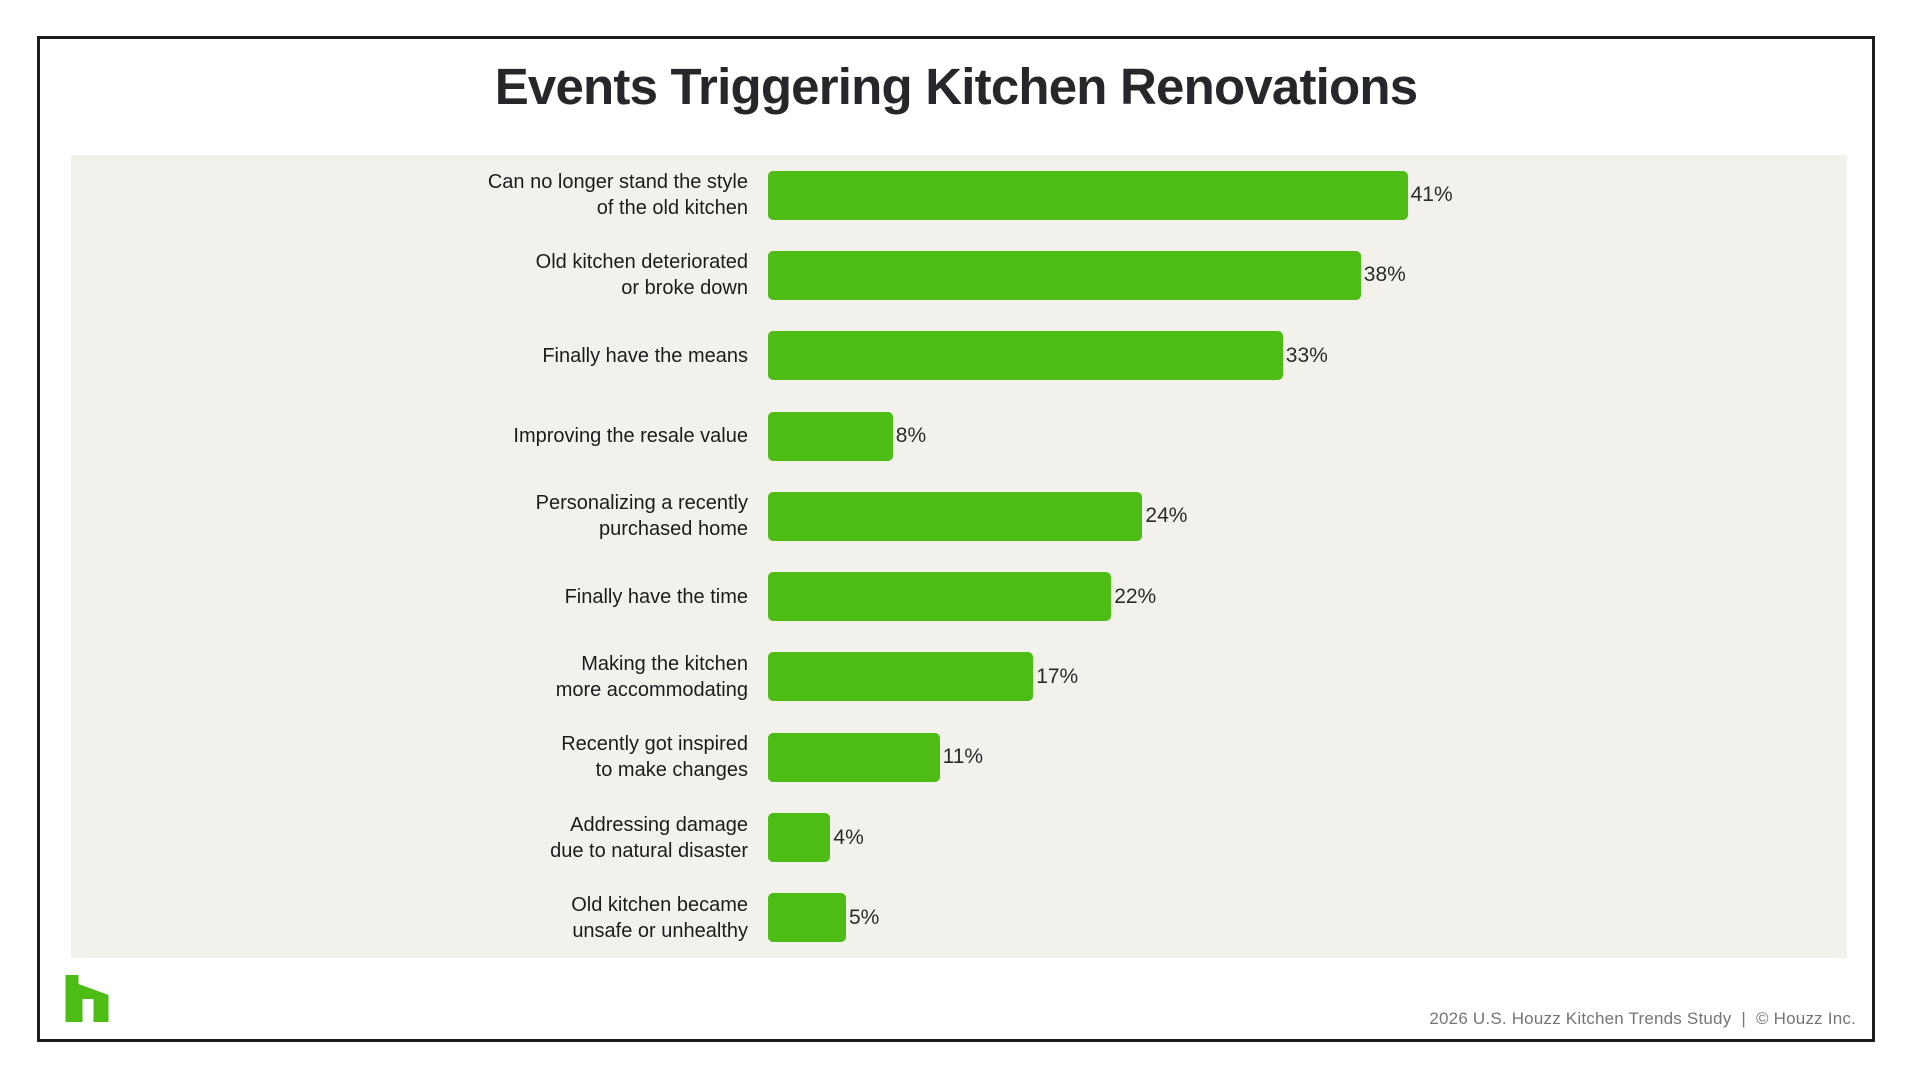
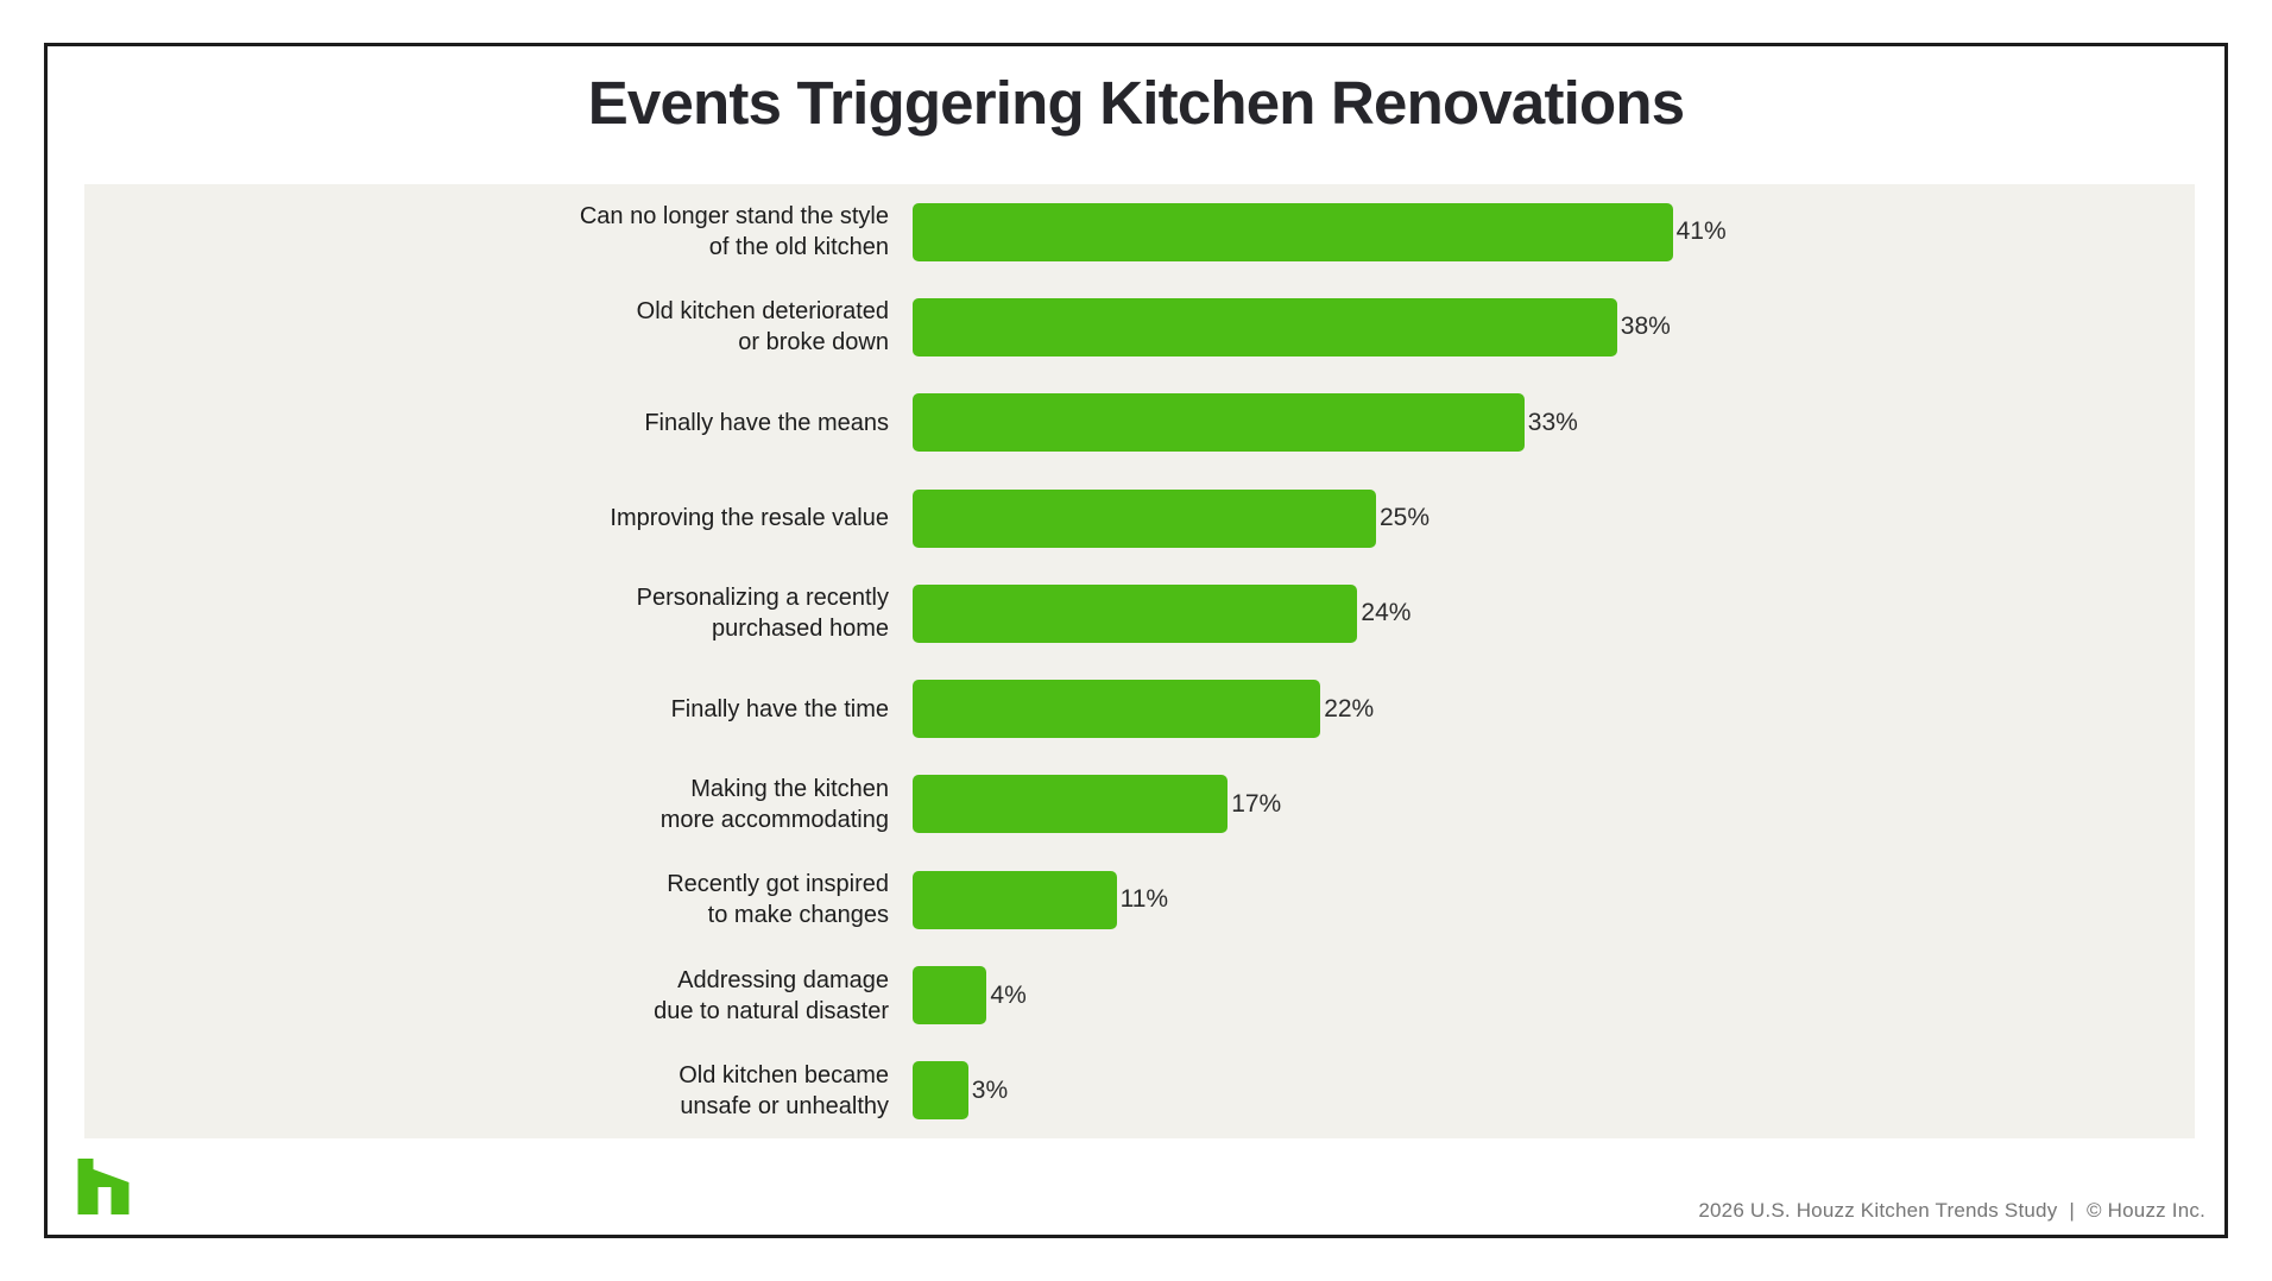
Improving the resale value: 8% -> 25%
Old kitchen became unsafe or unhealthy: 5% -> 3%
